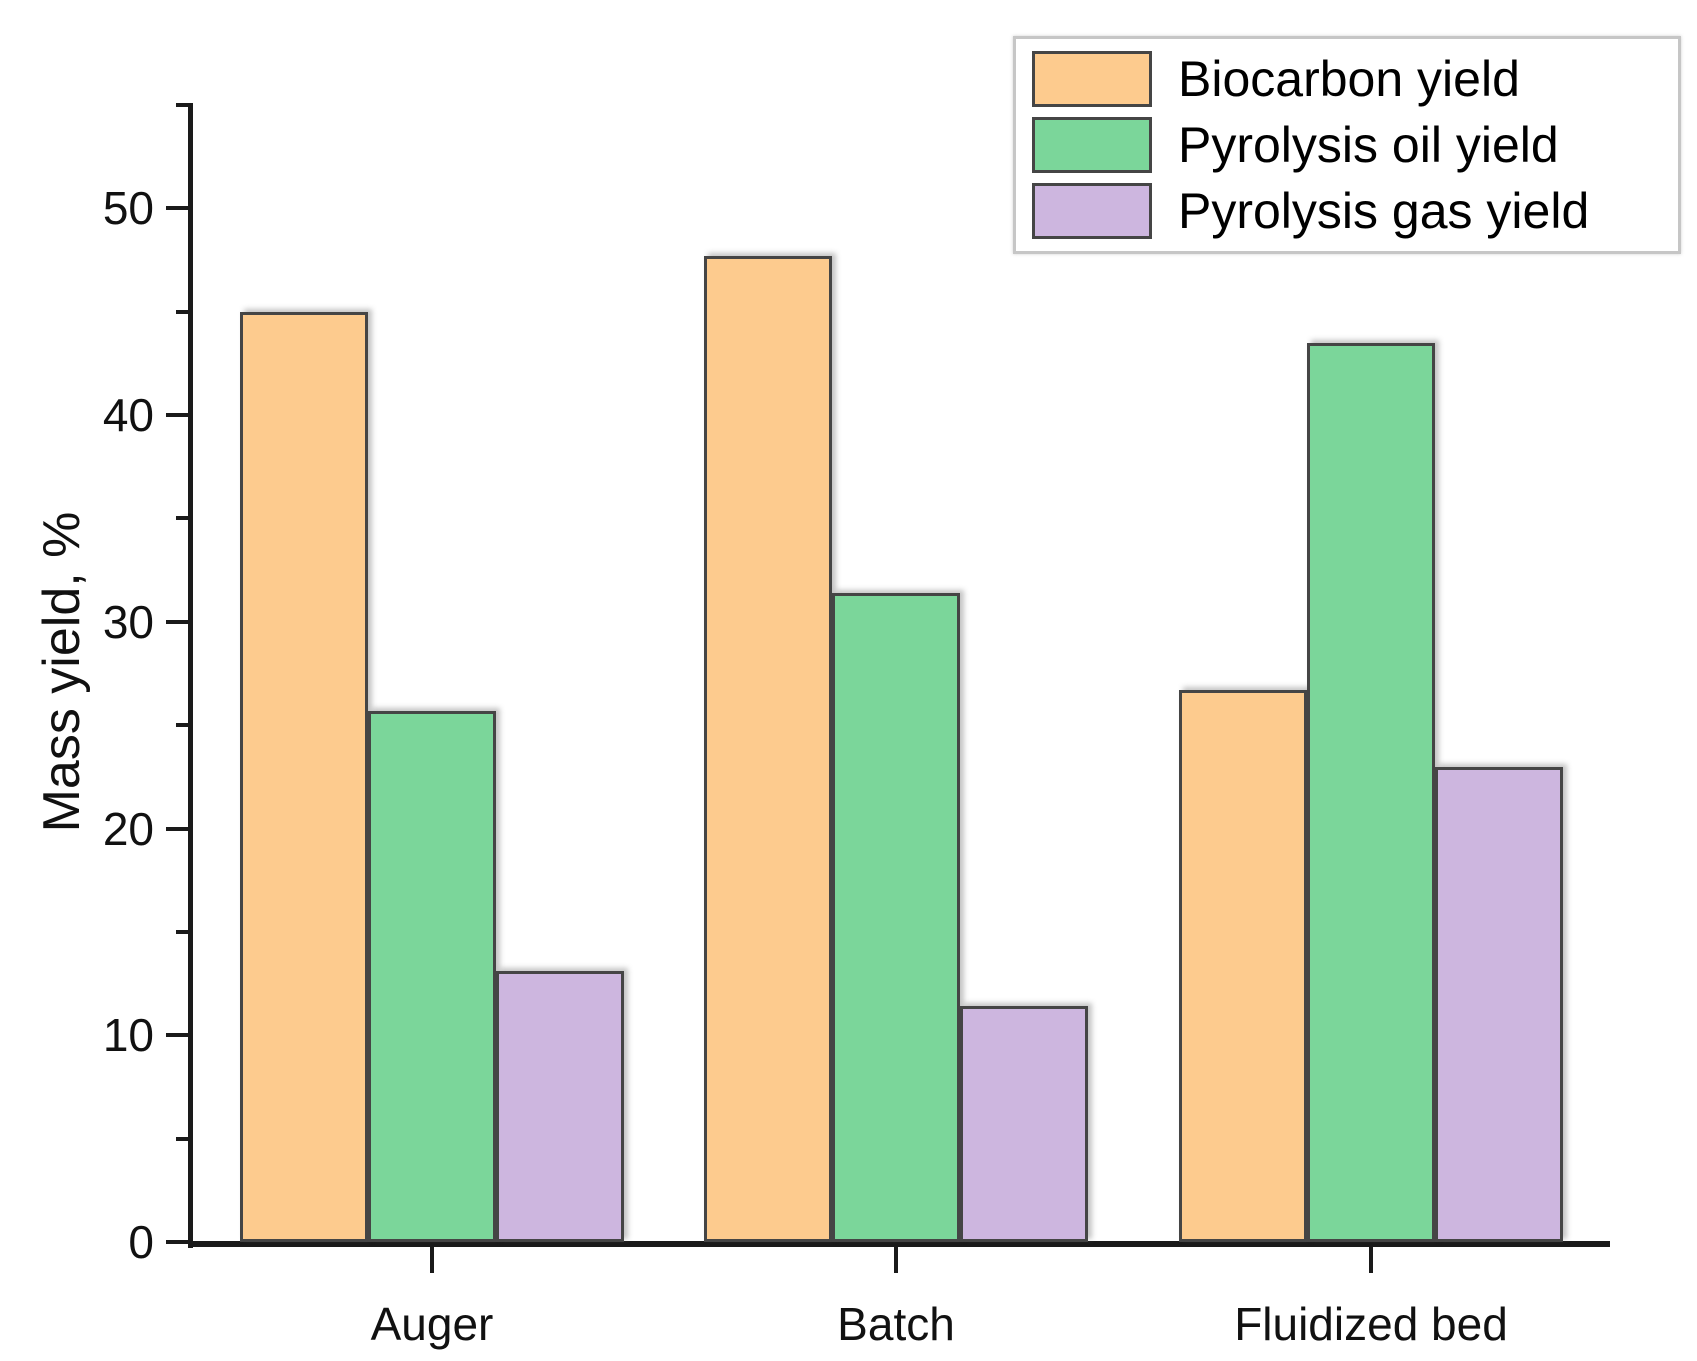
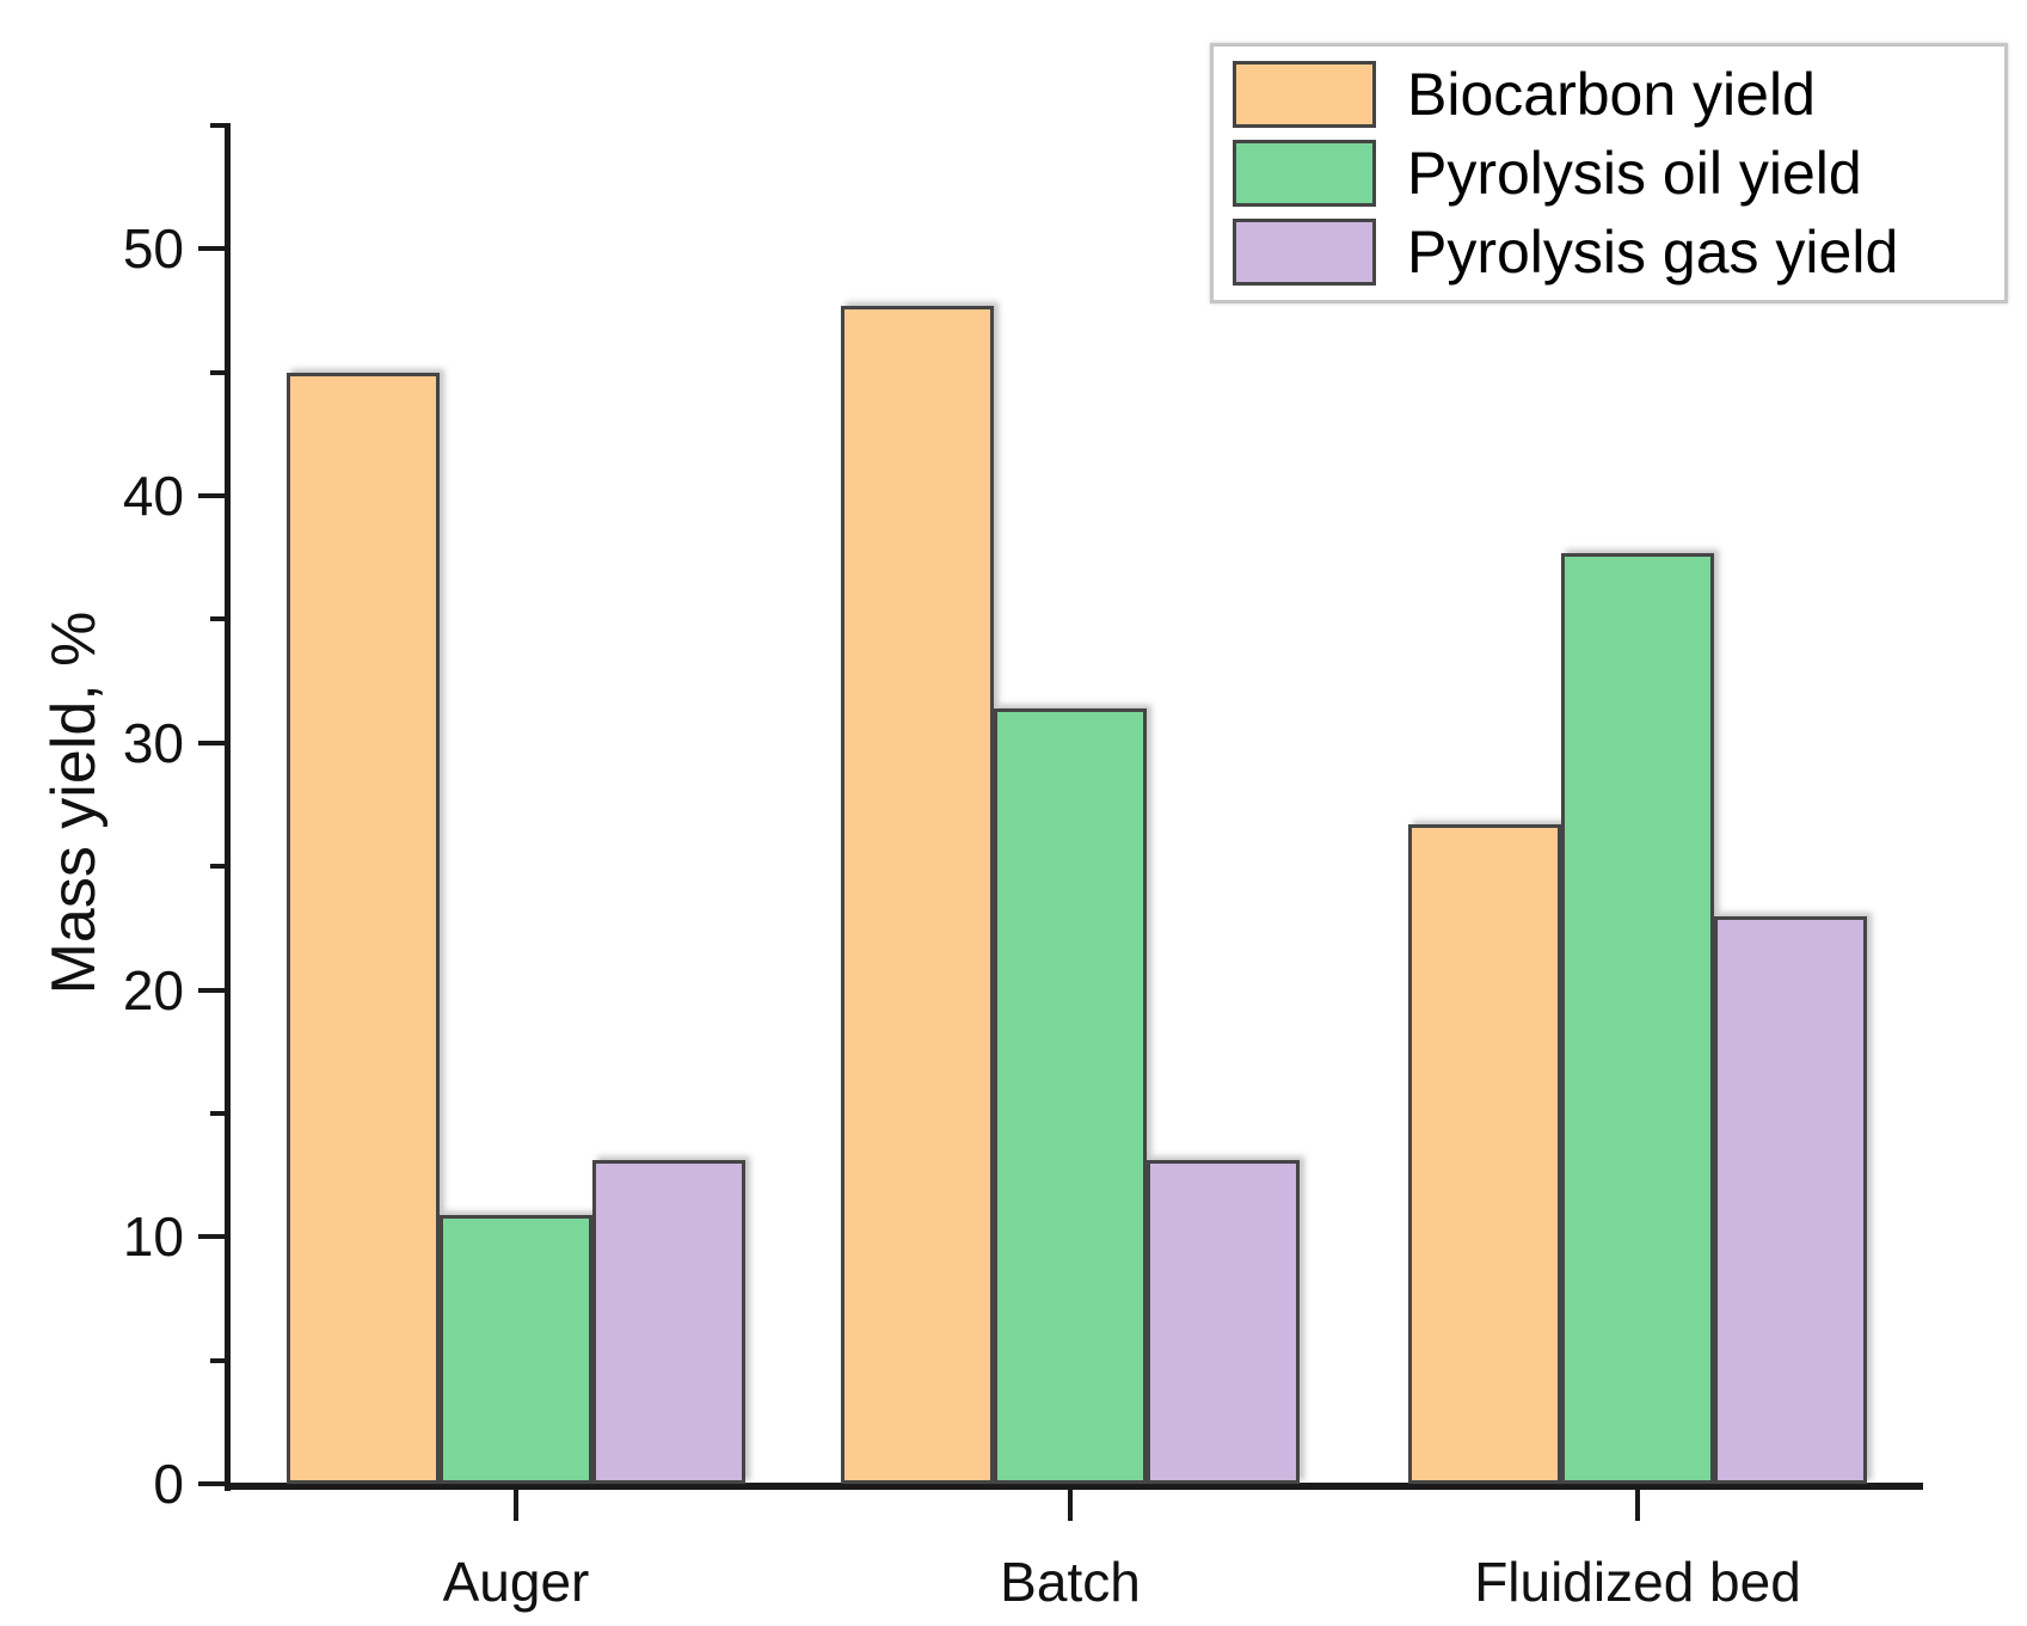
Pyrolysis oil yield/Auger: 25.7 -> 10.9
Pyrolysis gas yield/Batch: 11.4 -> 13.1
Pyrolysis oil yield/Fluidized bed: 43.5 -> 37.7
